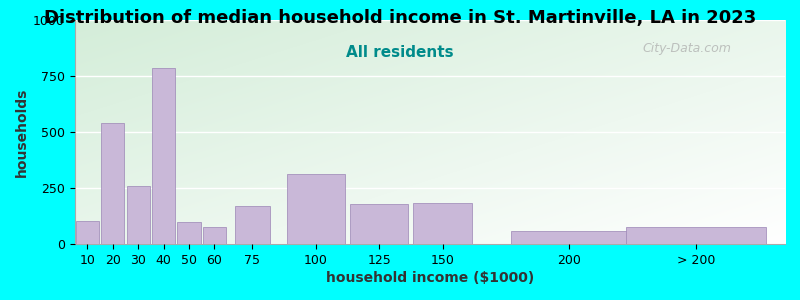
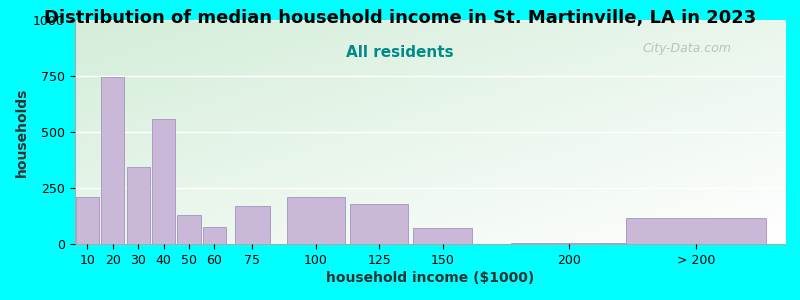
10: 105 -> 210
20: 540 -> 745
30: 260 -> 345
40: 785 -> 560
50: 100 -> 130
100: 315 -> 210
150: 185 -> 70
200: 60 -> 5
> 200: 75 -> 115
